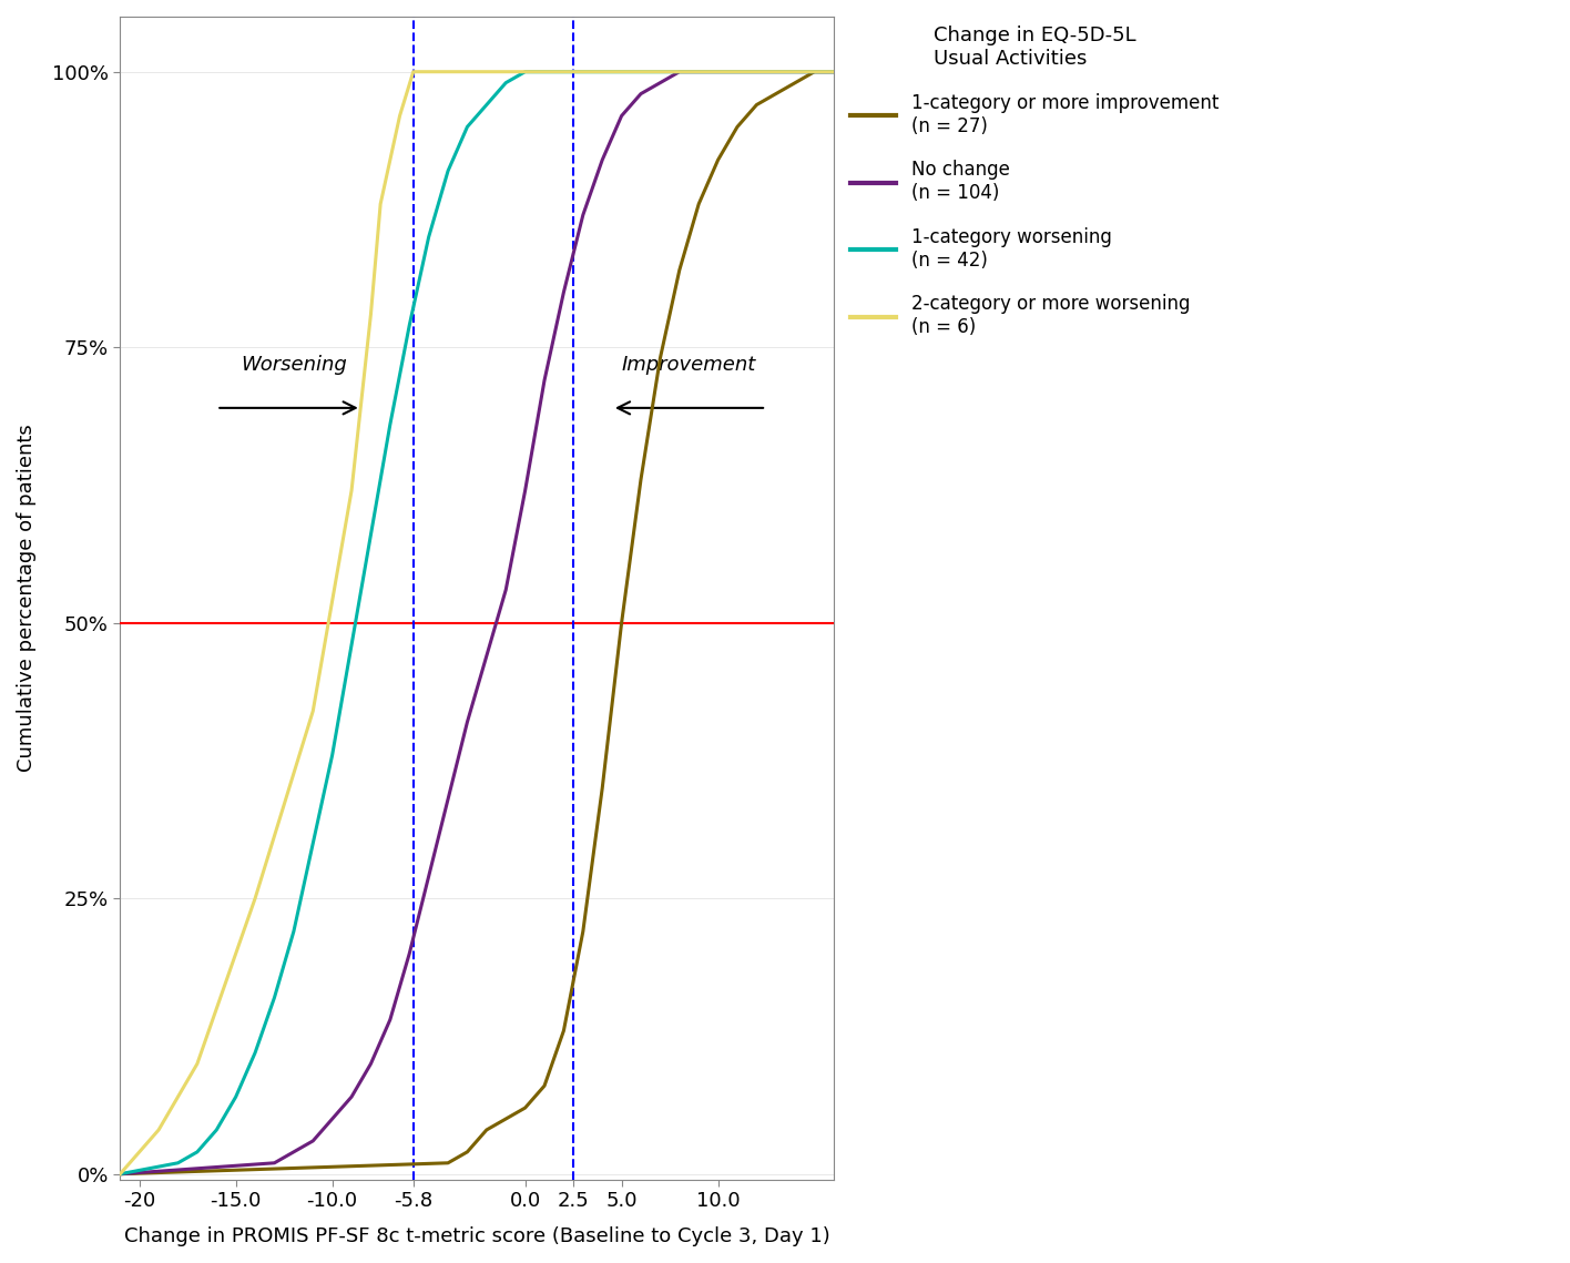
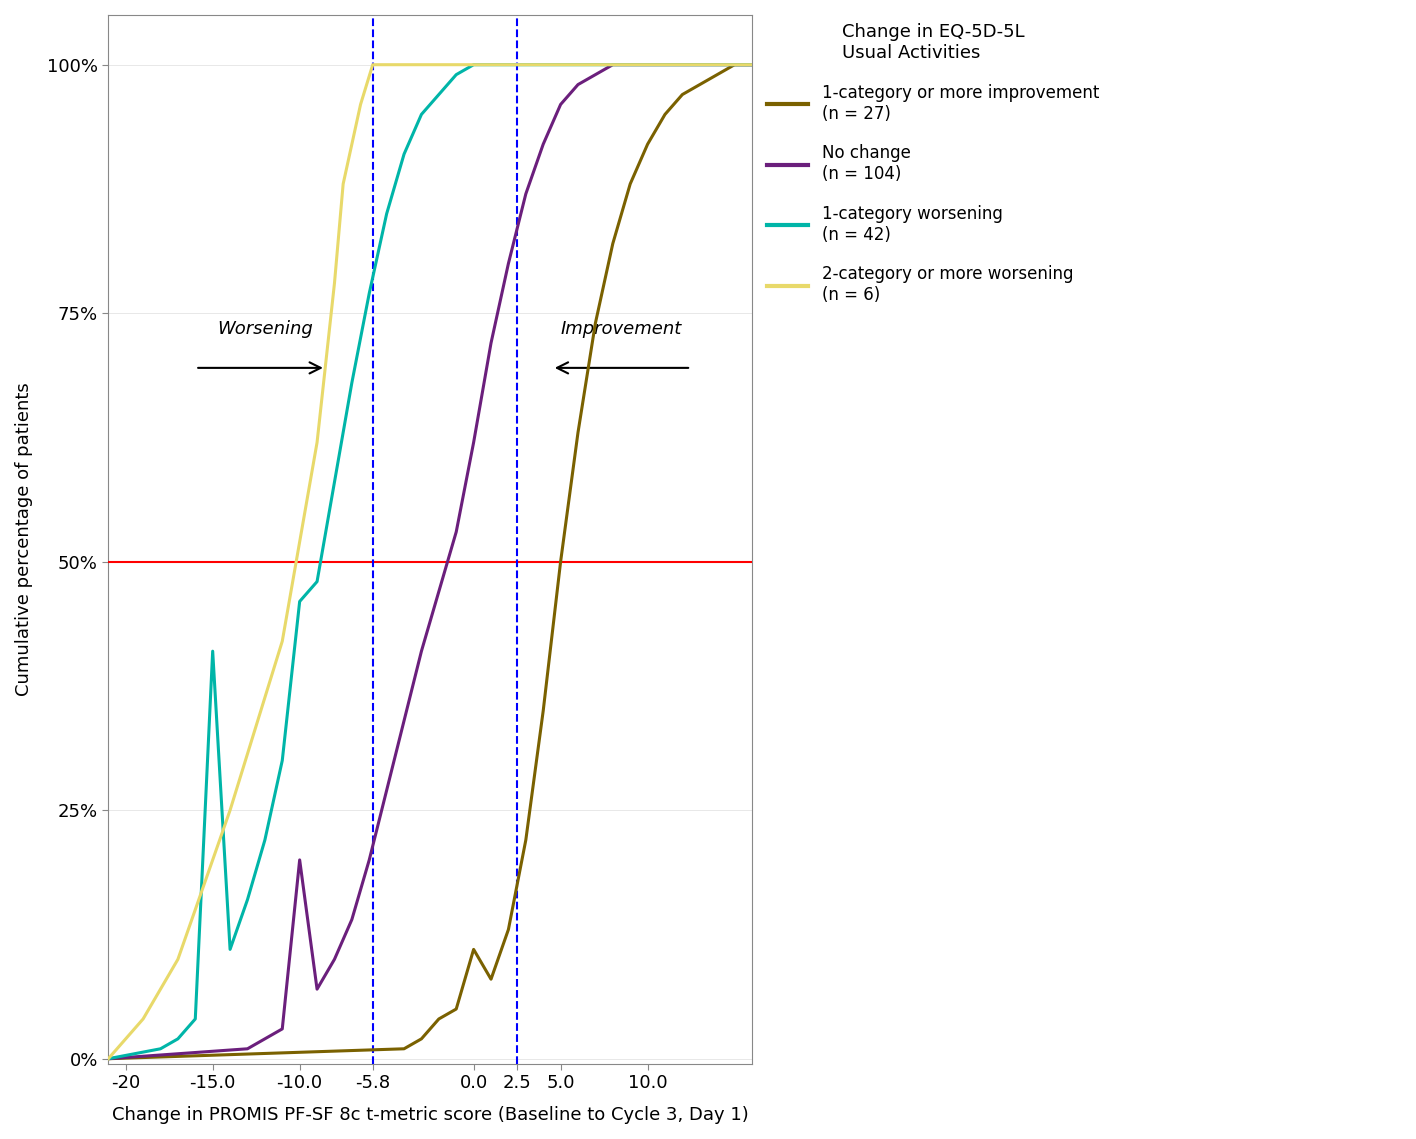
1-category worsening (n = 42)/-15.0: 7% -> 41%
No change (n = 104)/-10.0: 5% -> 20%
1-category worsening (n = 42)/-10.0: 38% -> 46%
1-category or more improvement (n = 27)/0.0: 6% -> 11%
